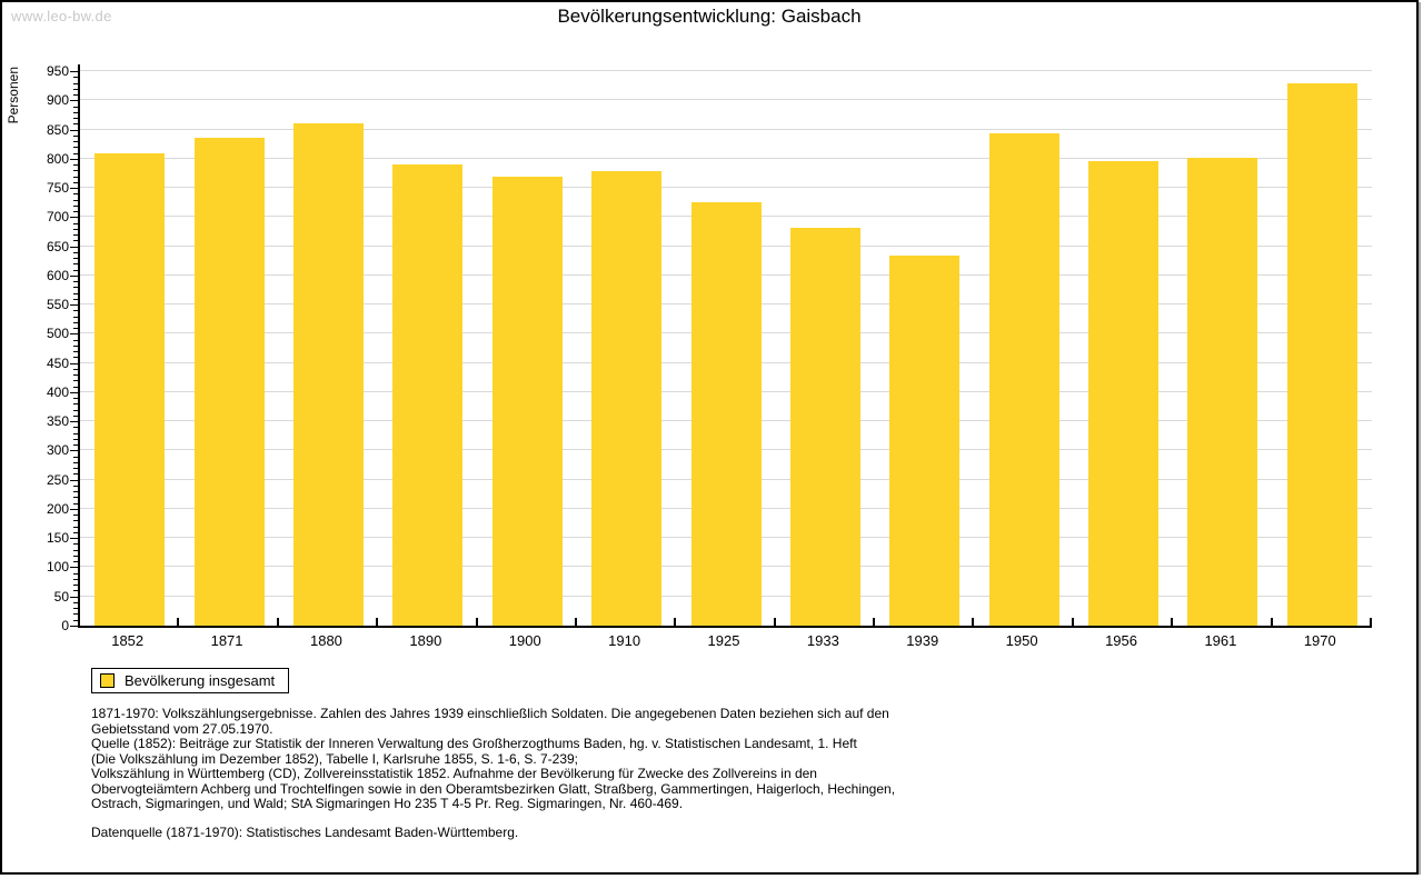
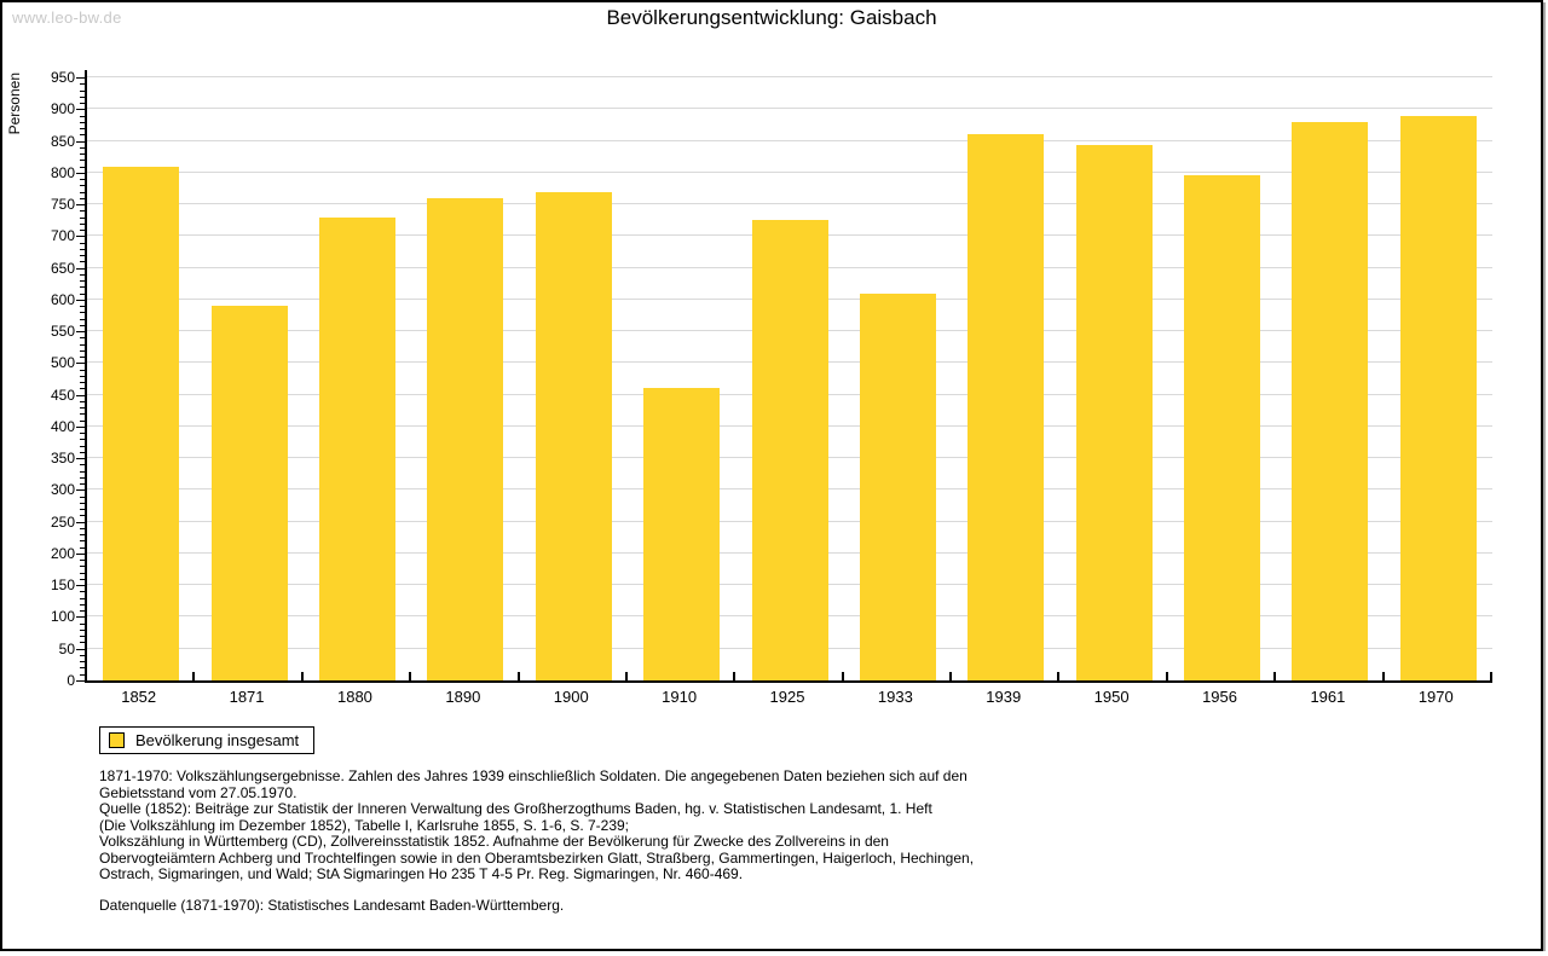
1871: 840 -> 590
1880: 860 -> 730
1890: 790 -> 760
1910: 780 -> 460
1933: 680 -> 610
1939: 630 -> 860
1961: 800 -> 880
1970: 930 -> 890
